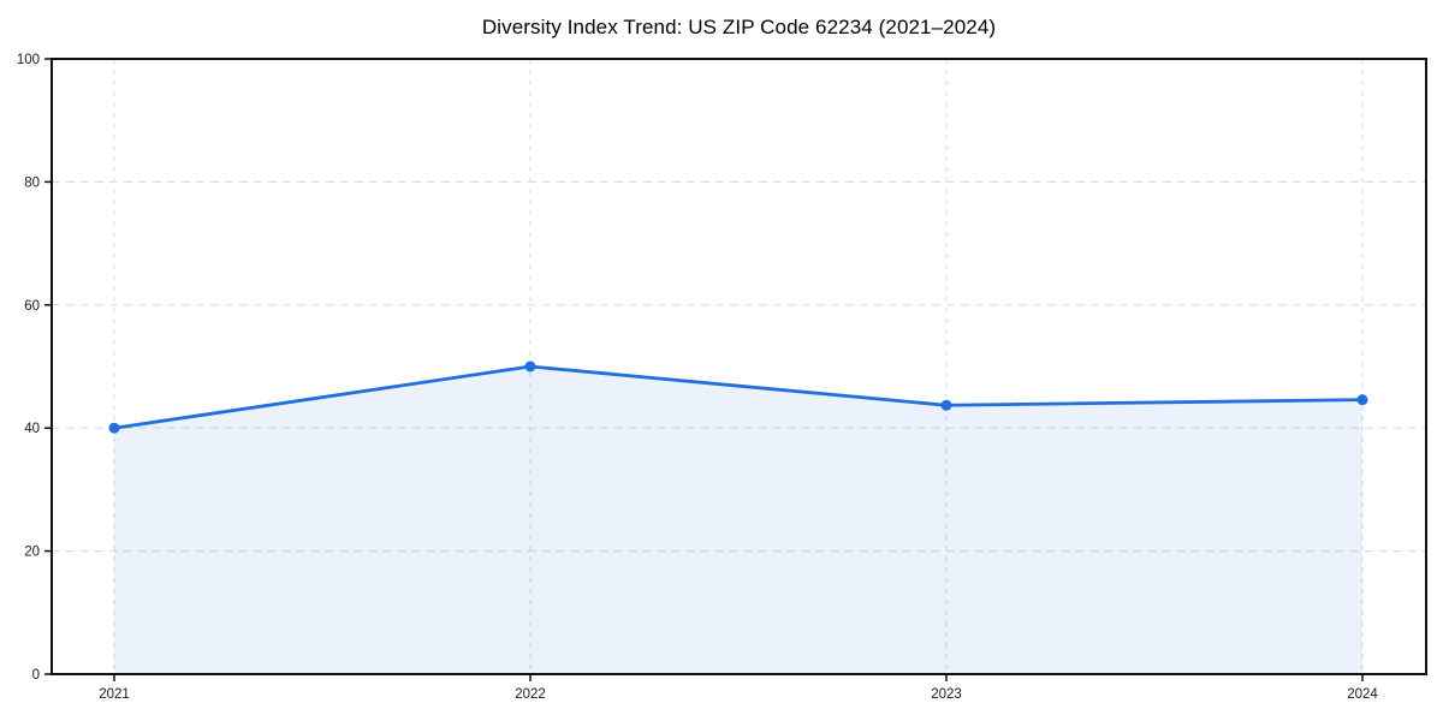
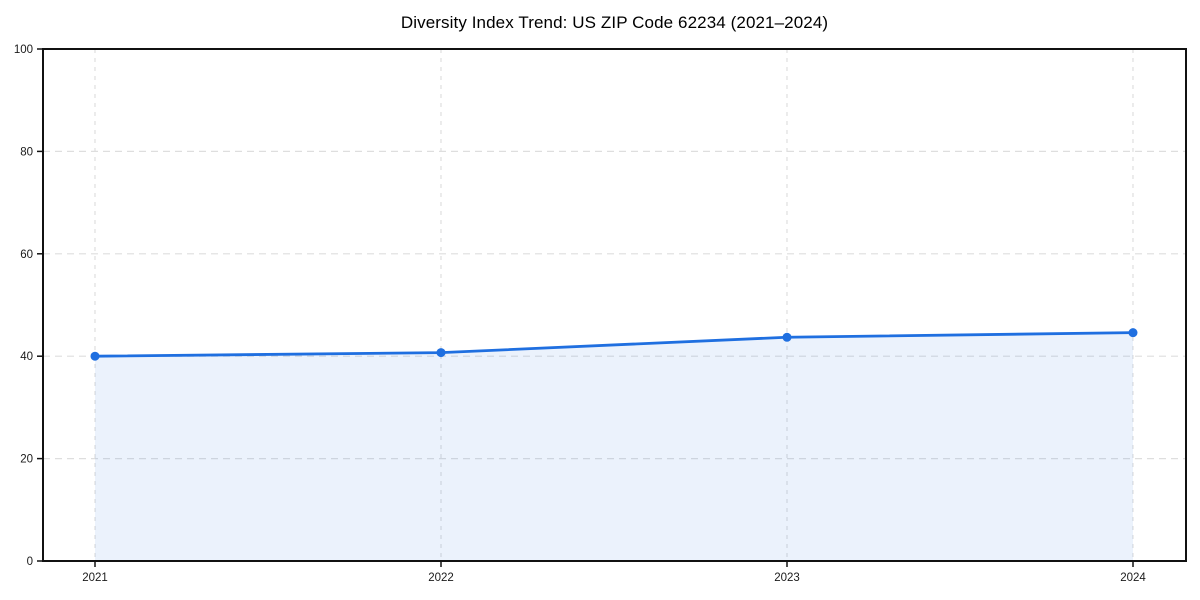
2022: 50 -> 41
